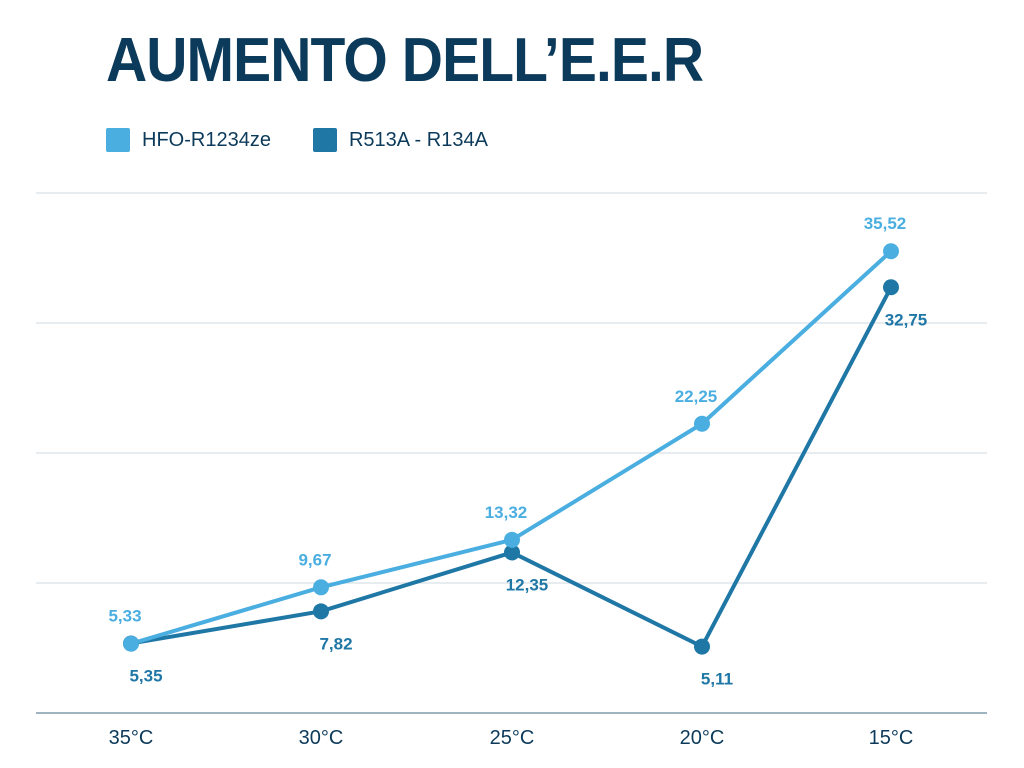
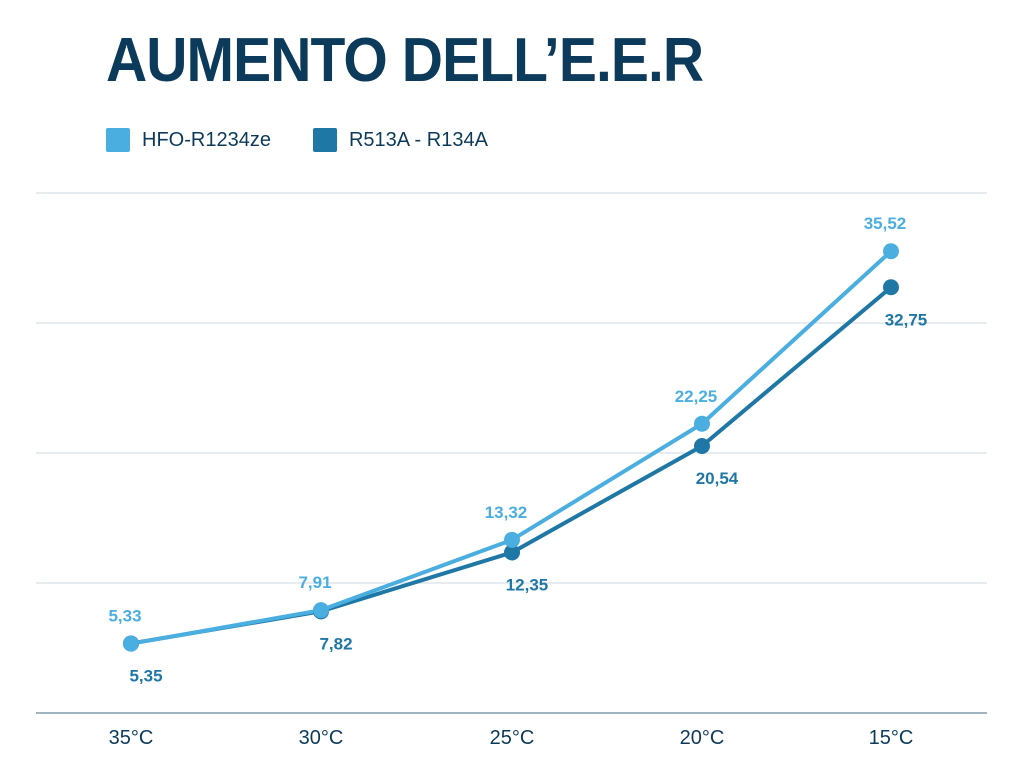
HFO-R1234ze/30°C: 9,67 -> 7,91
R513A - R134A/20°C: 5,11 -> 20,54
